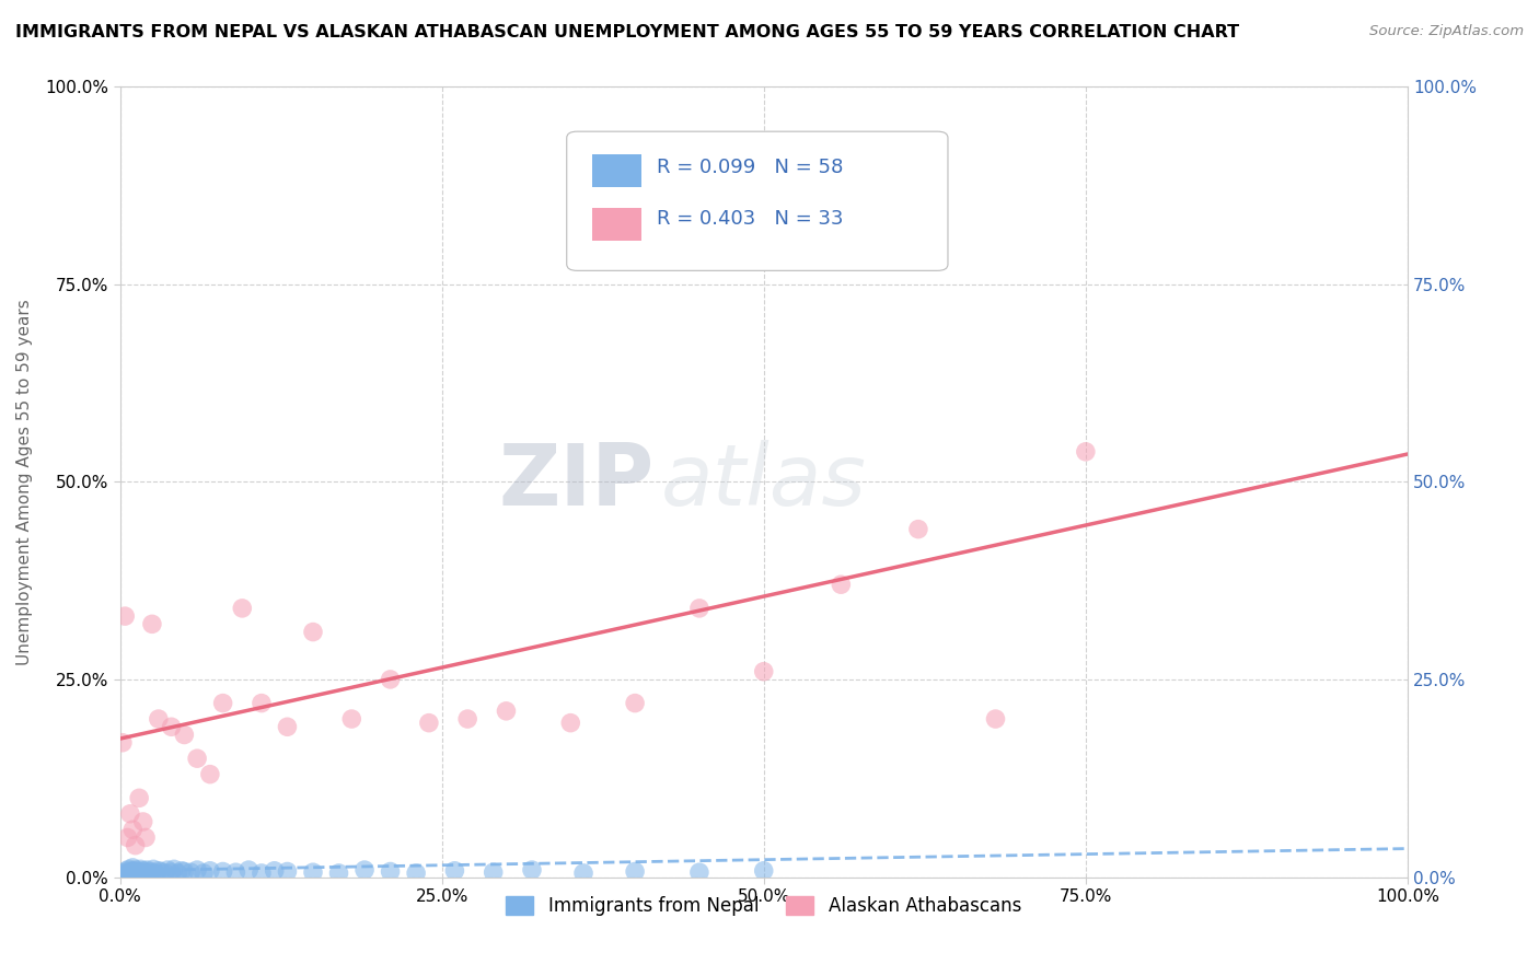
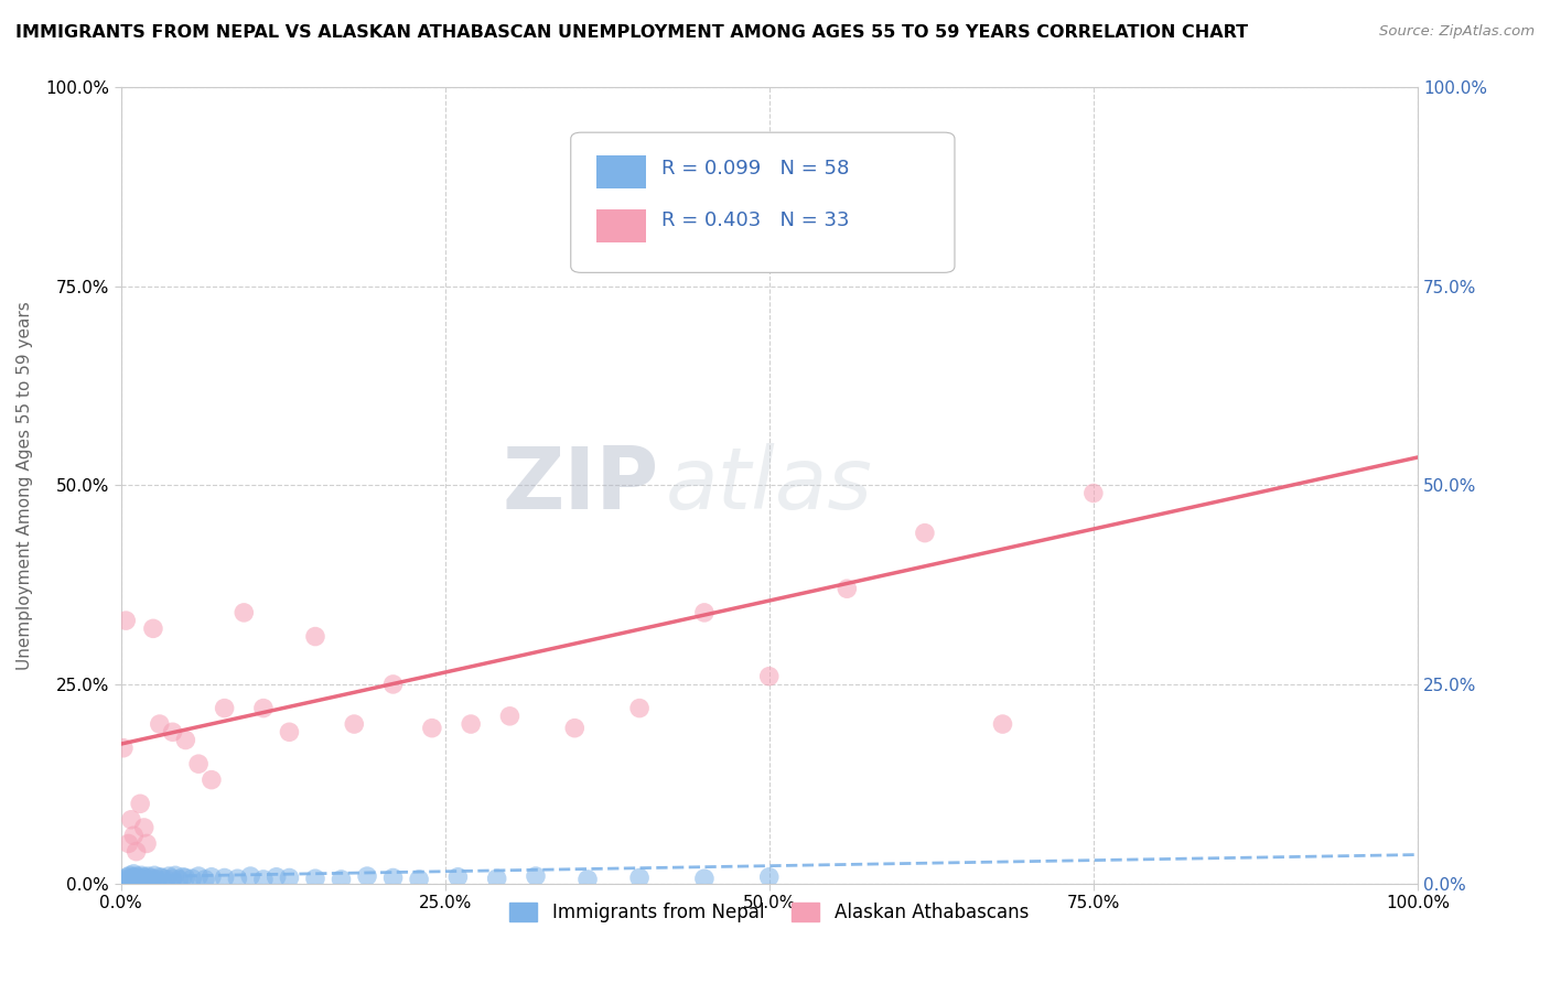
Alaskan Athabascans/75.0%: 53.8% -> 49.0%
